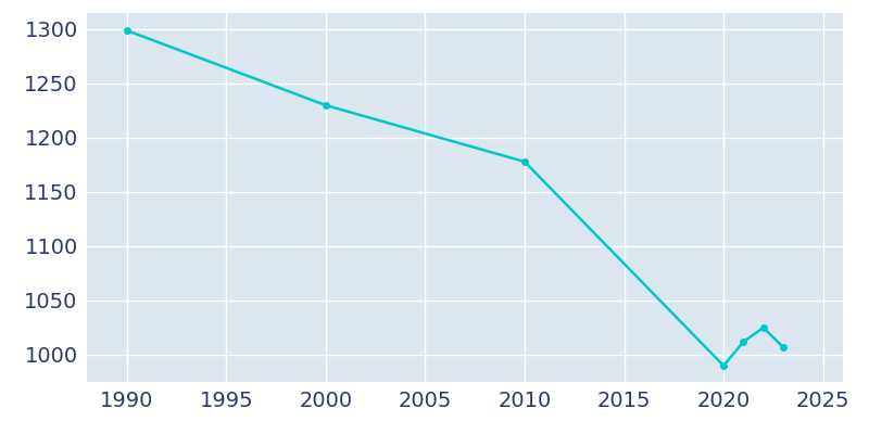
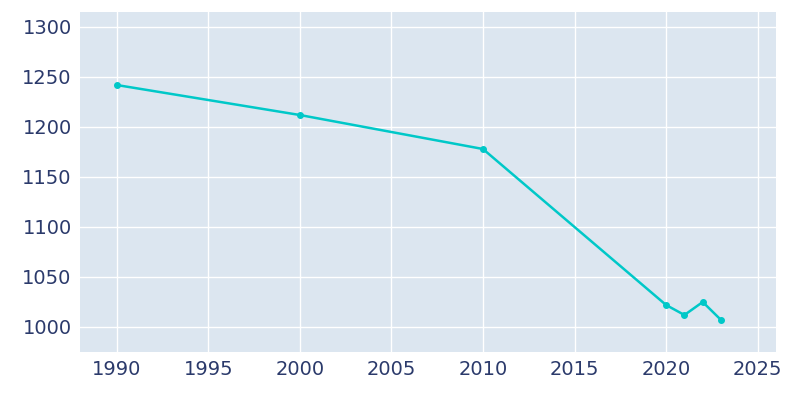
1990: 1299 -> 1242
2000: 1230 -> 1212
2020: 990 -> 1022
